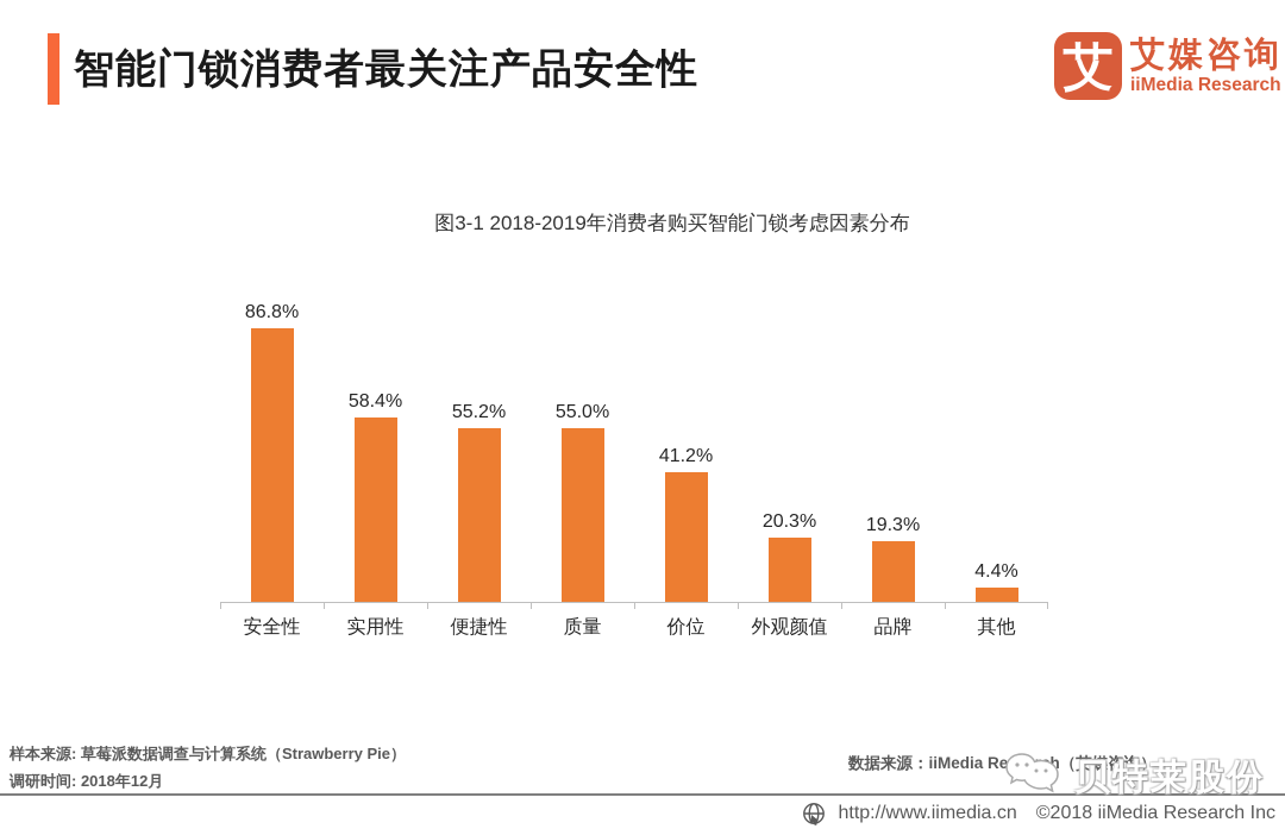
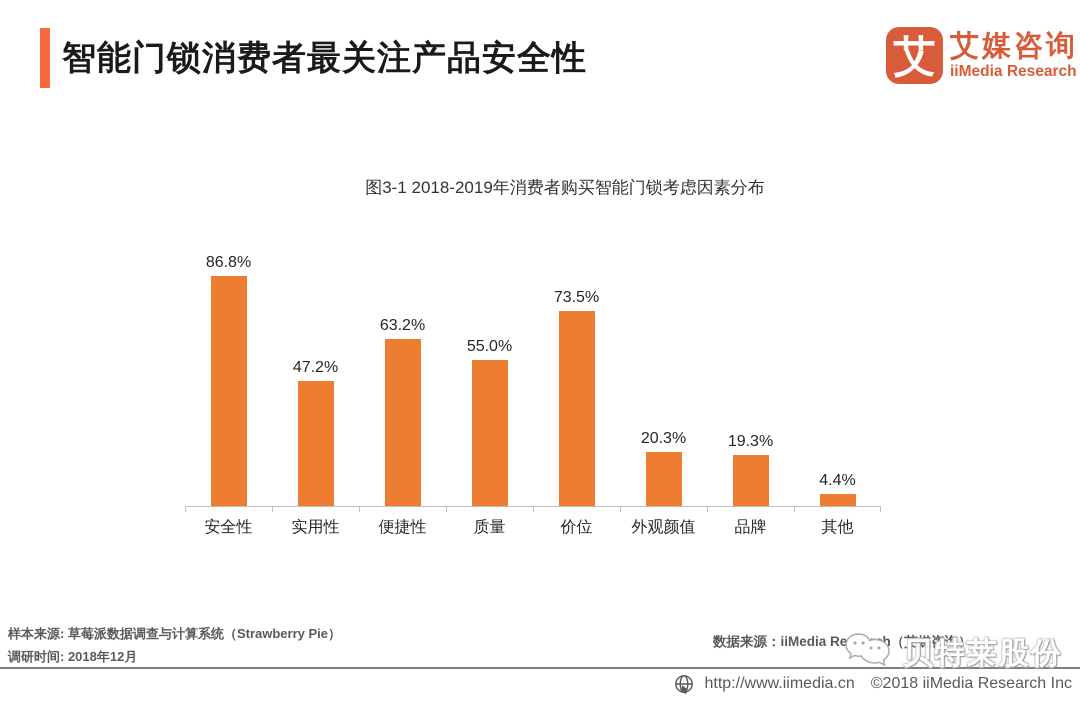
实用性: 58.4% -> 47.2%
便捷性: 55.2% -> 63.2%
价位: 41.2% -> 73.5%
